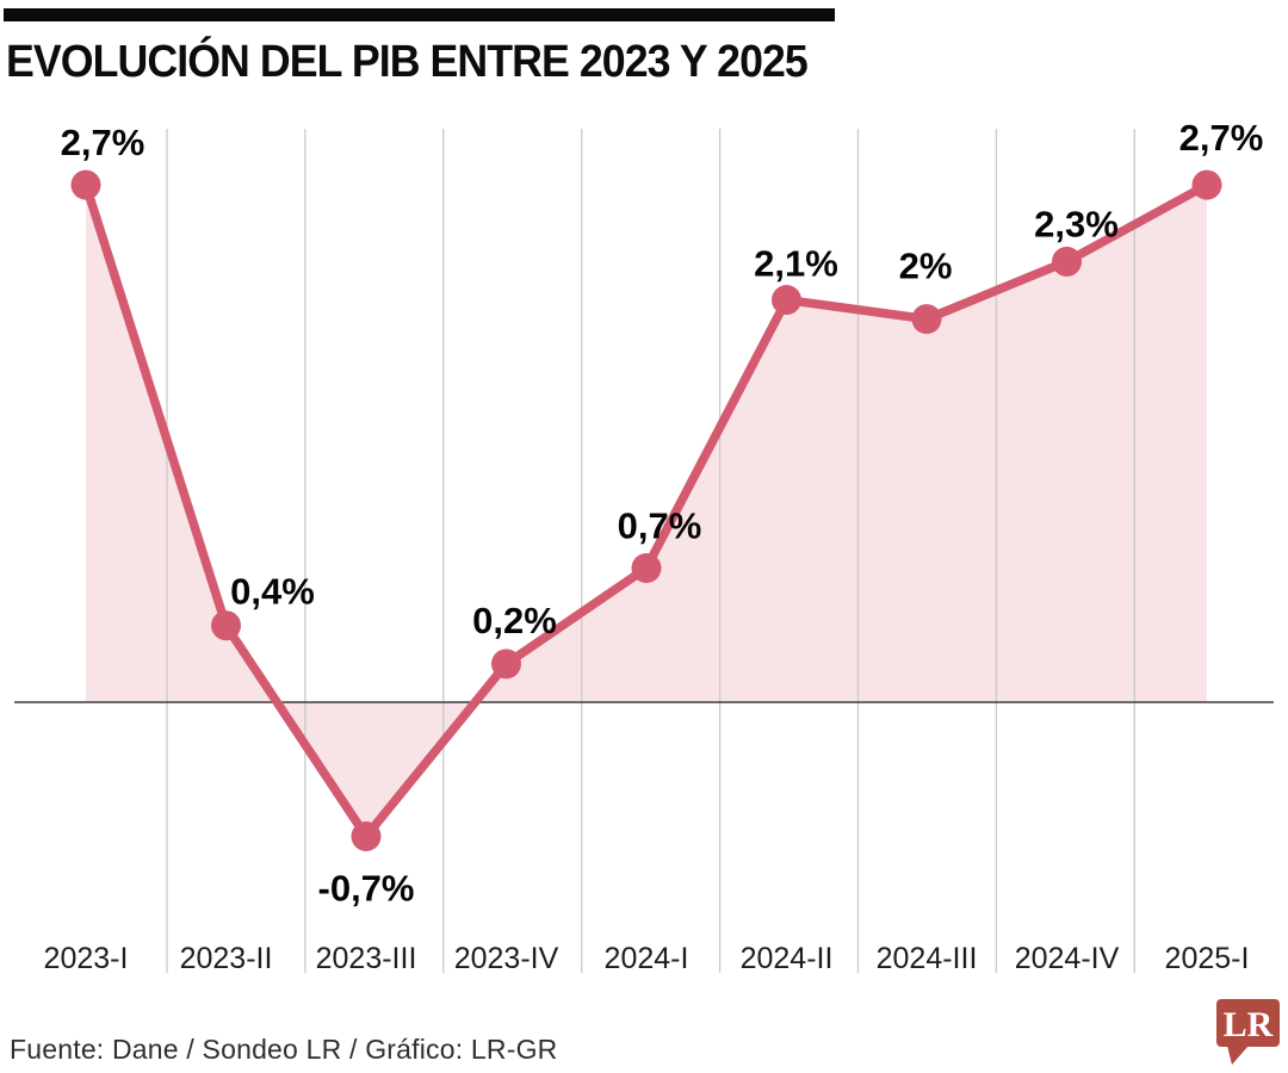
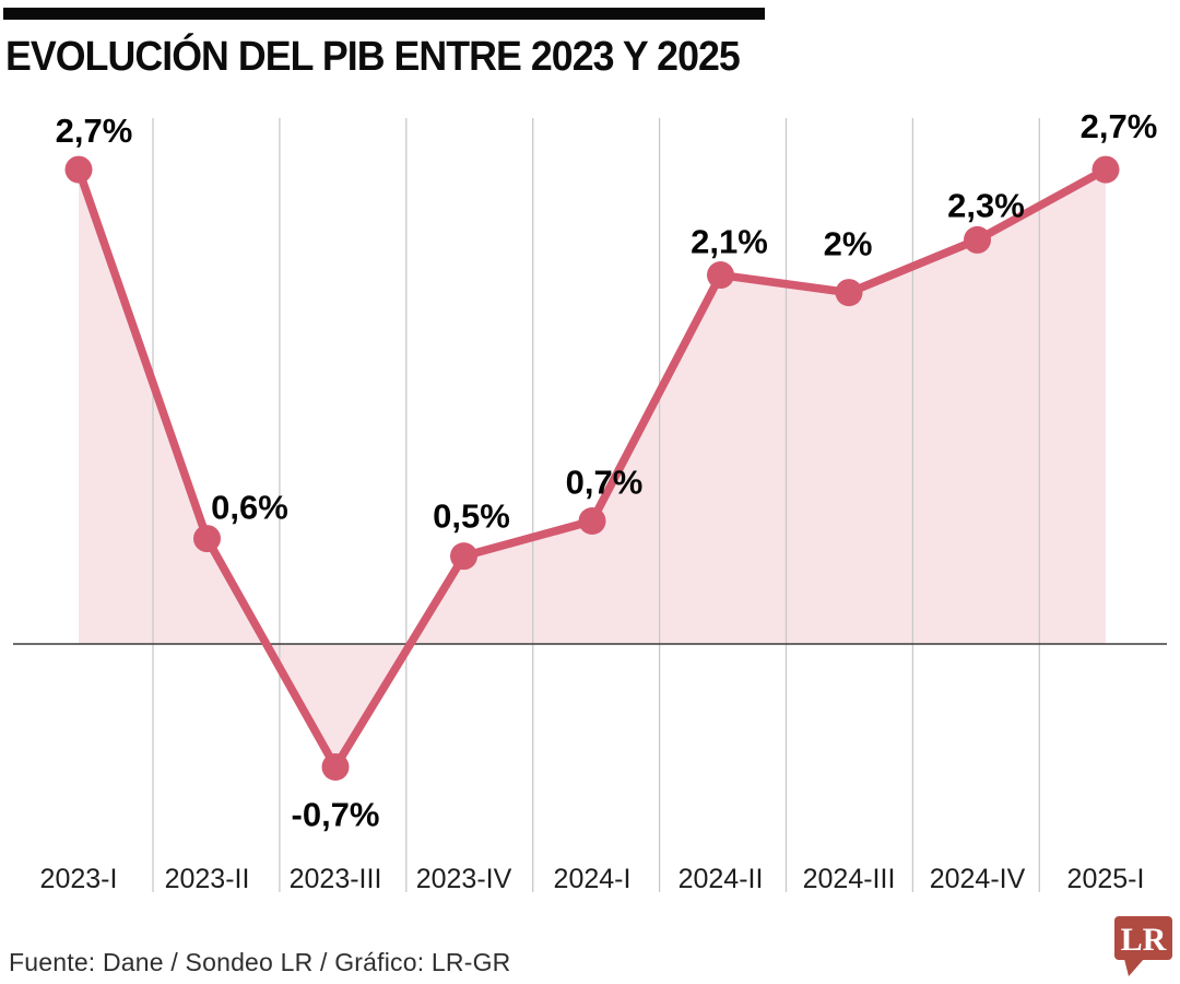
2023-II: 0,4% -> 0,6%
2023-IV: 0,2% -> 0,5%
